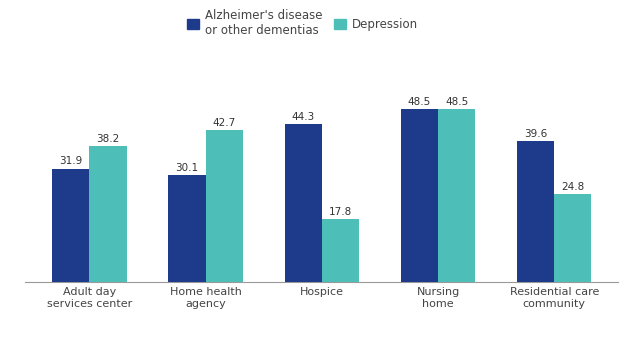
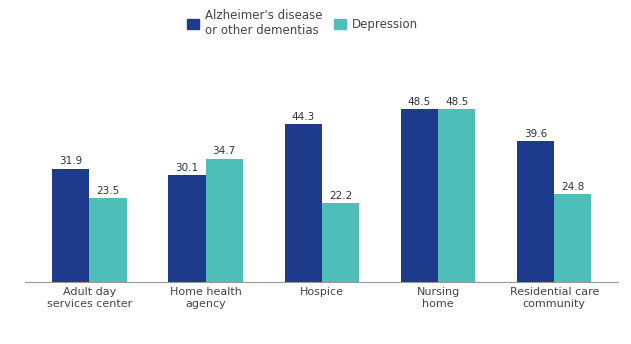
Depression/Adult day services center: 38.2 -> 23.5
Depression/Home health agency: 42.7 -> 34.7
Depression/Hospice: 17.8 -> 22.2
